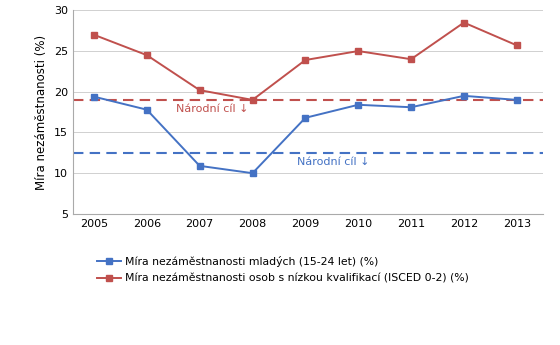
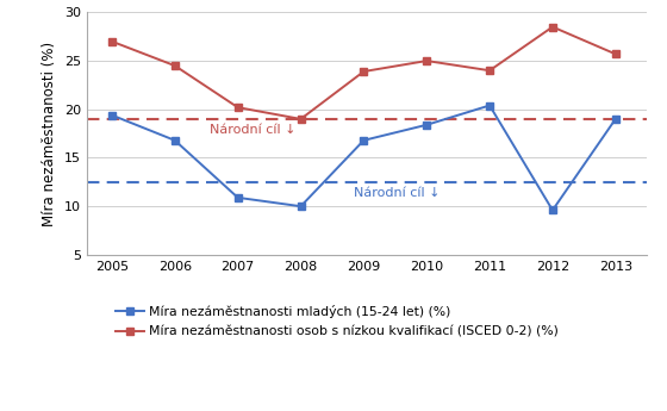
Míra nezáměstnanosti mladých (15-24 let) (%)/2006: 17.8 -> 16.8
Míra nezáměstnanosti mladých (15-24 let) (%)/2011: 18.1 -> 20.4
Míra nezáměstnanosti mladých (15-24 let) (%)/2012: 19.5 -> 9.6
